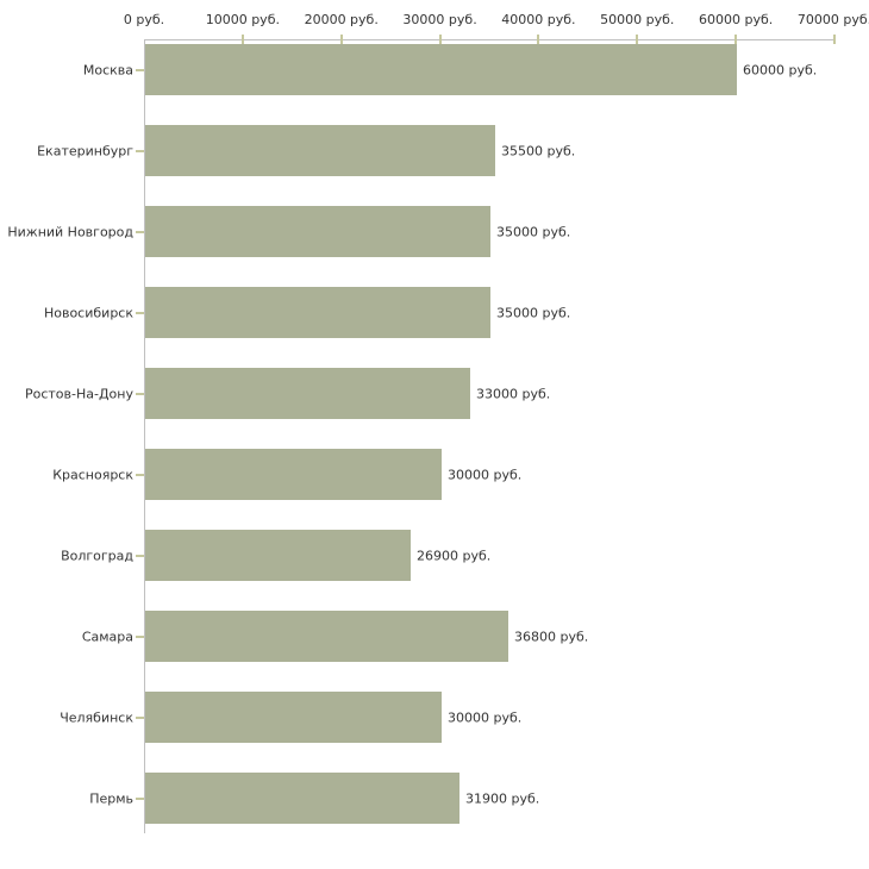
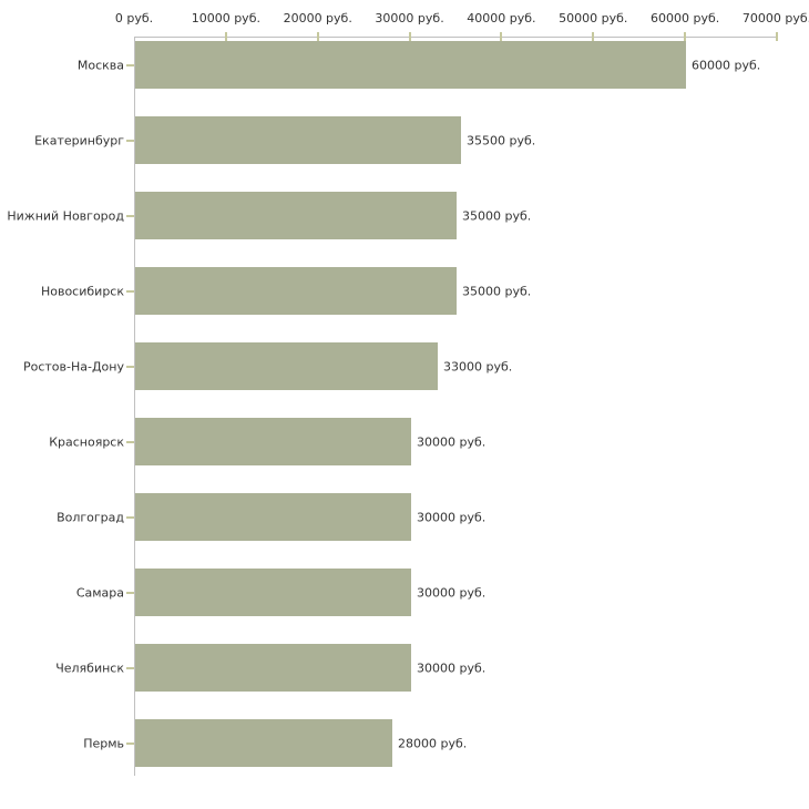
Волгоград: 26900 -> 30000
Самара: 36800 -> 30000
Пермь: 31900 -> 28000
